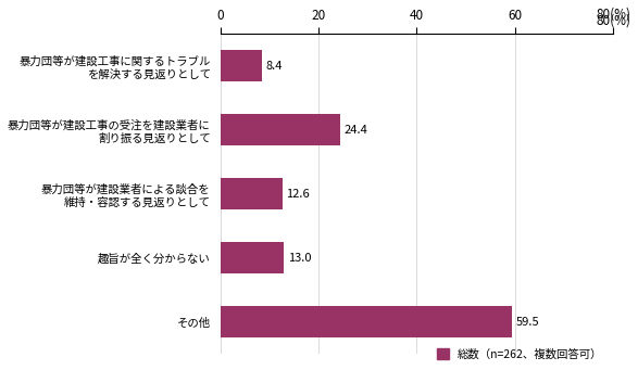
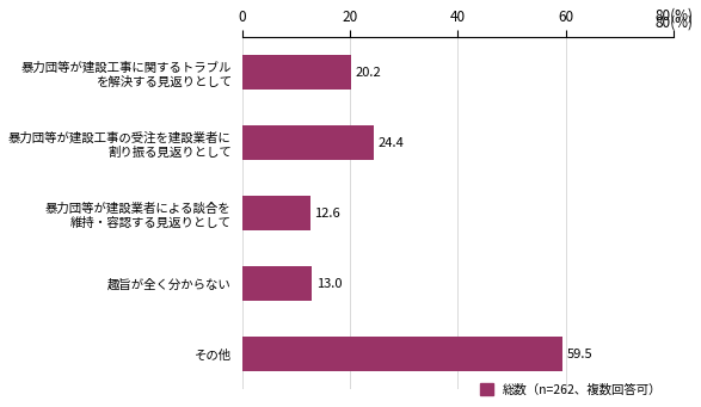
暴力団等が建設工事に関するトラブル を解決する見返りとして: 8.4 -> 20.2
